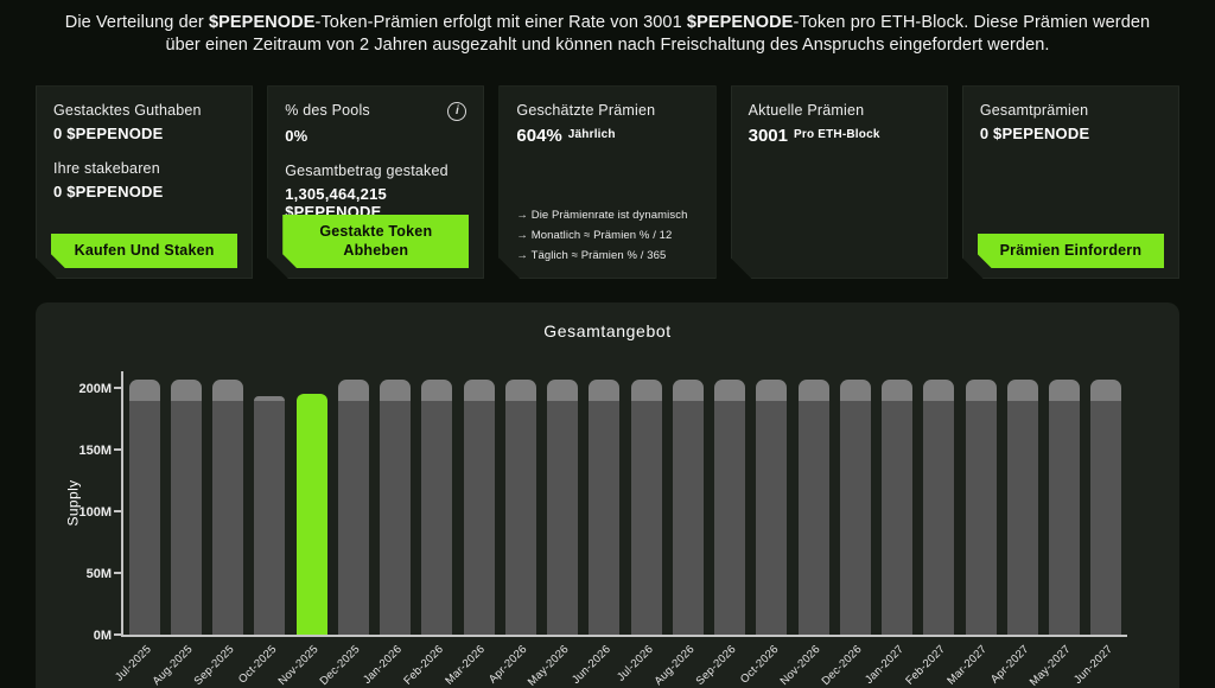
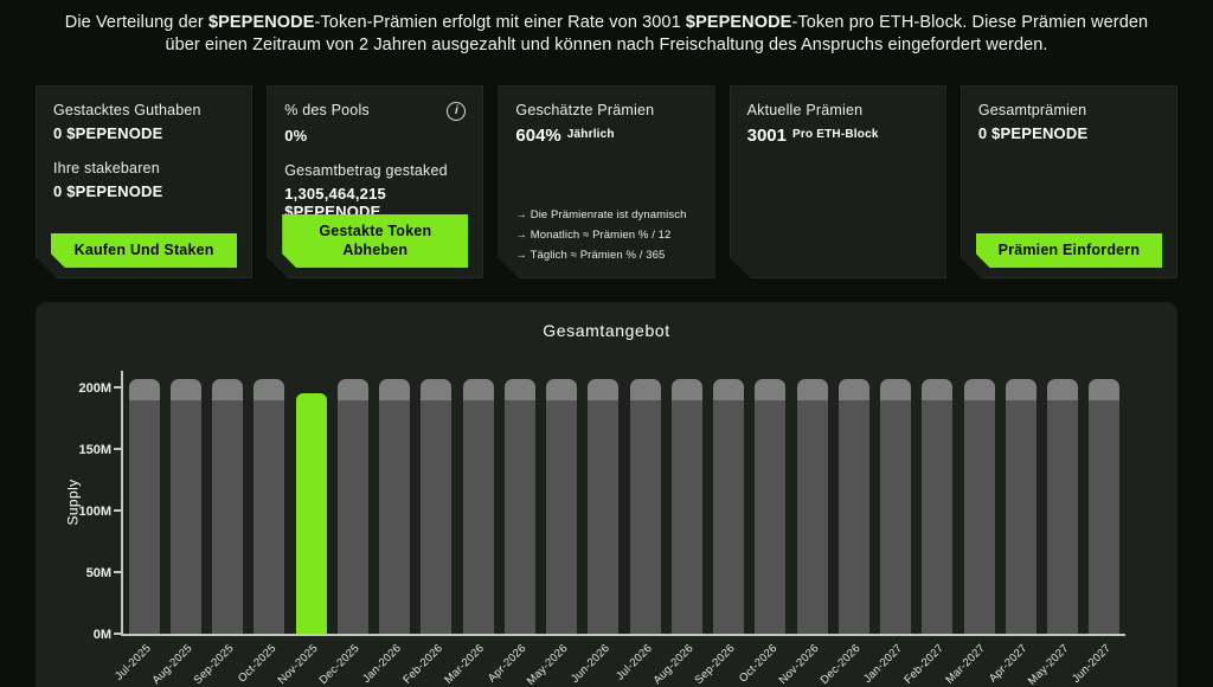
Oct-2025: 194M -> 207M
